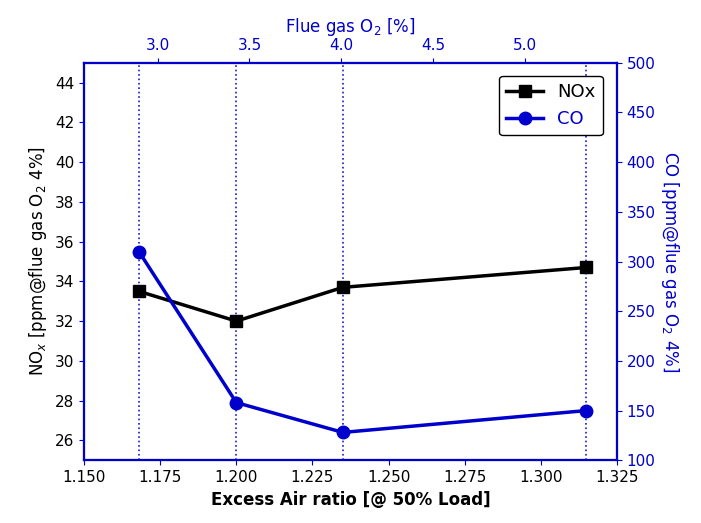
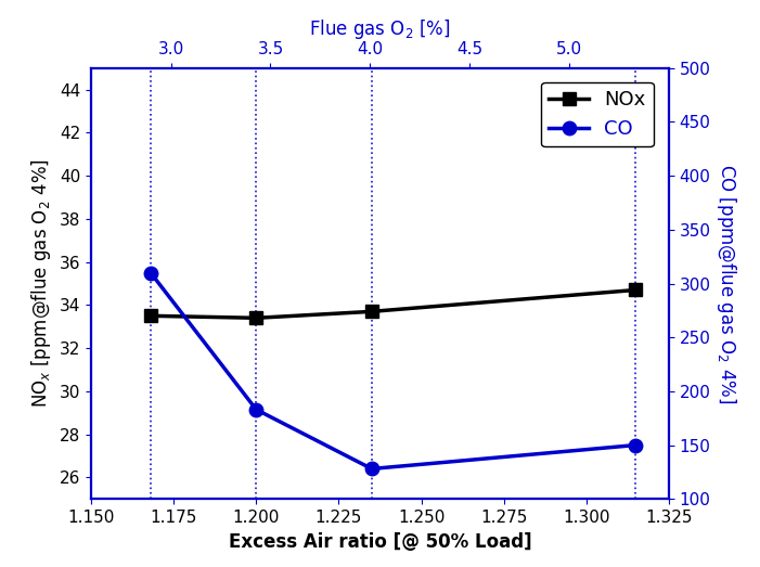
NOx/1.200: 32.0 -> 33.4
CO/1.200: 158 -> 183
